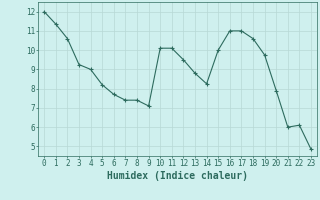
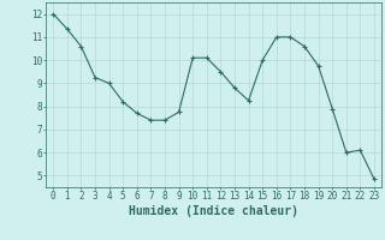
9: 7.1 -> 7.8
